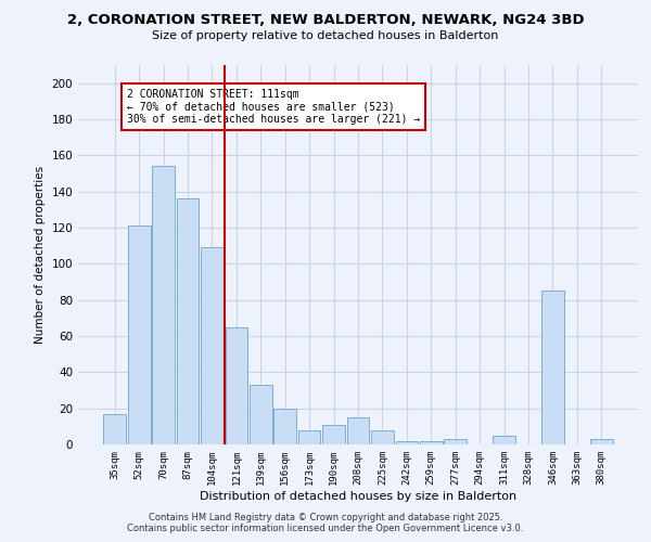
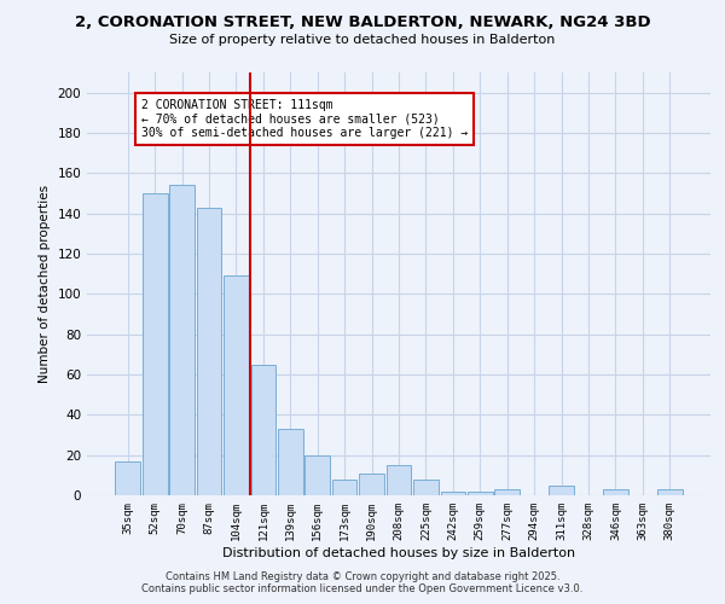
52sqm: 121 -> 150
87sqm: 136 -> 143
346sqm: 85 -> 3
